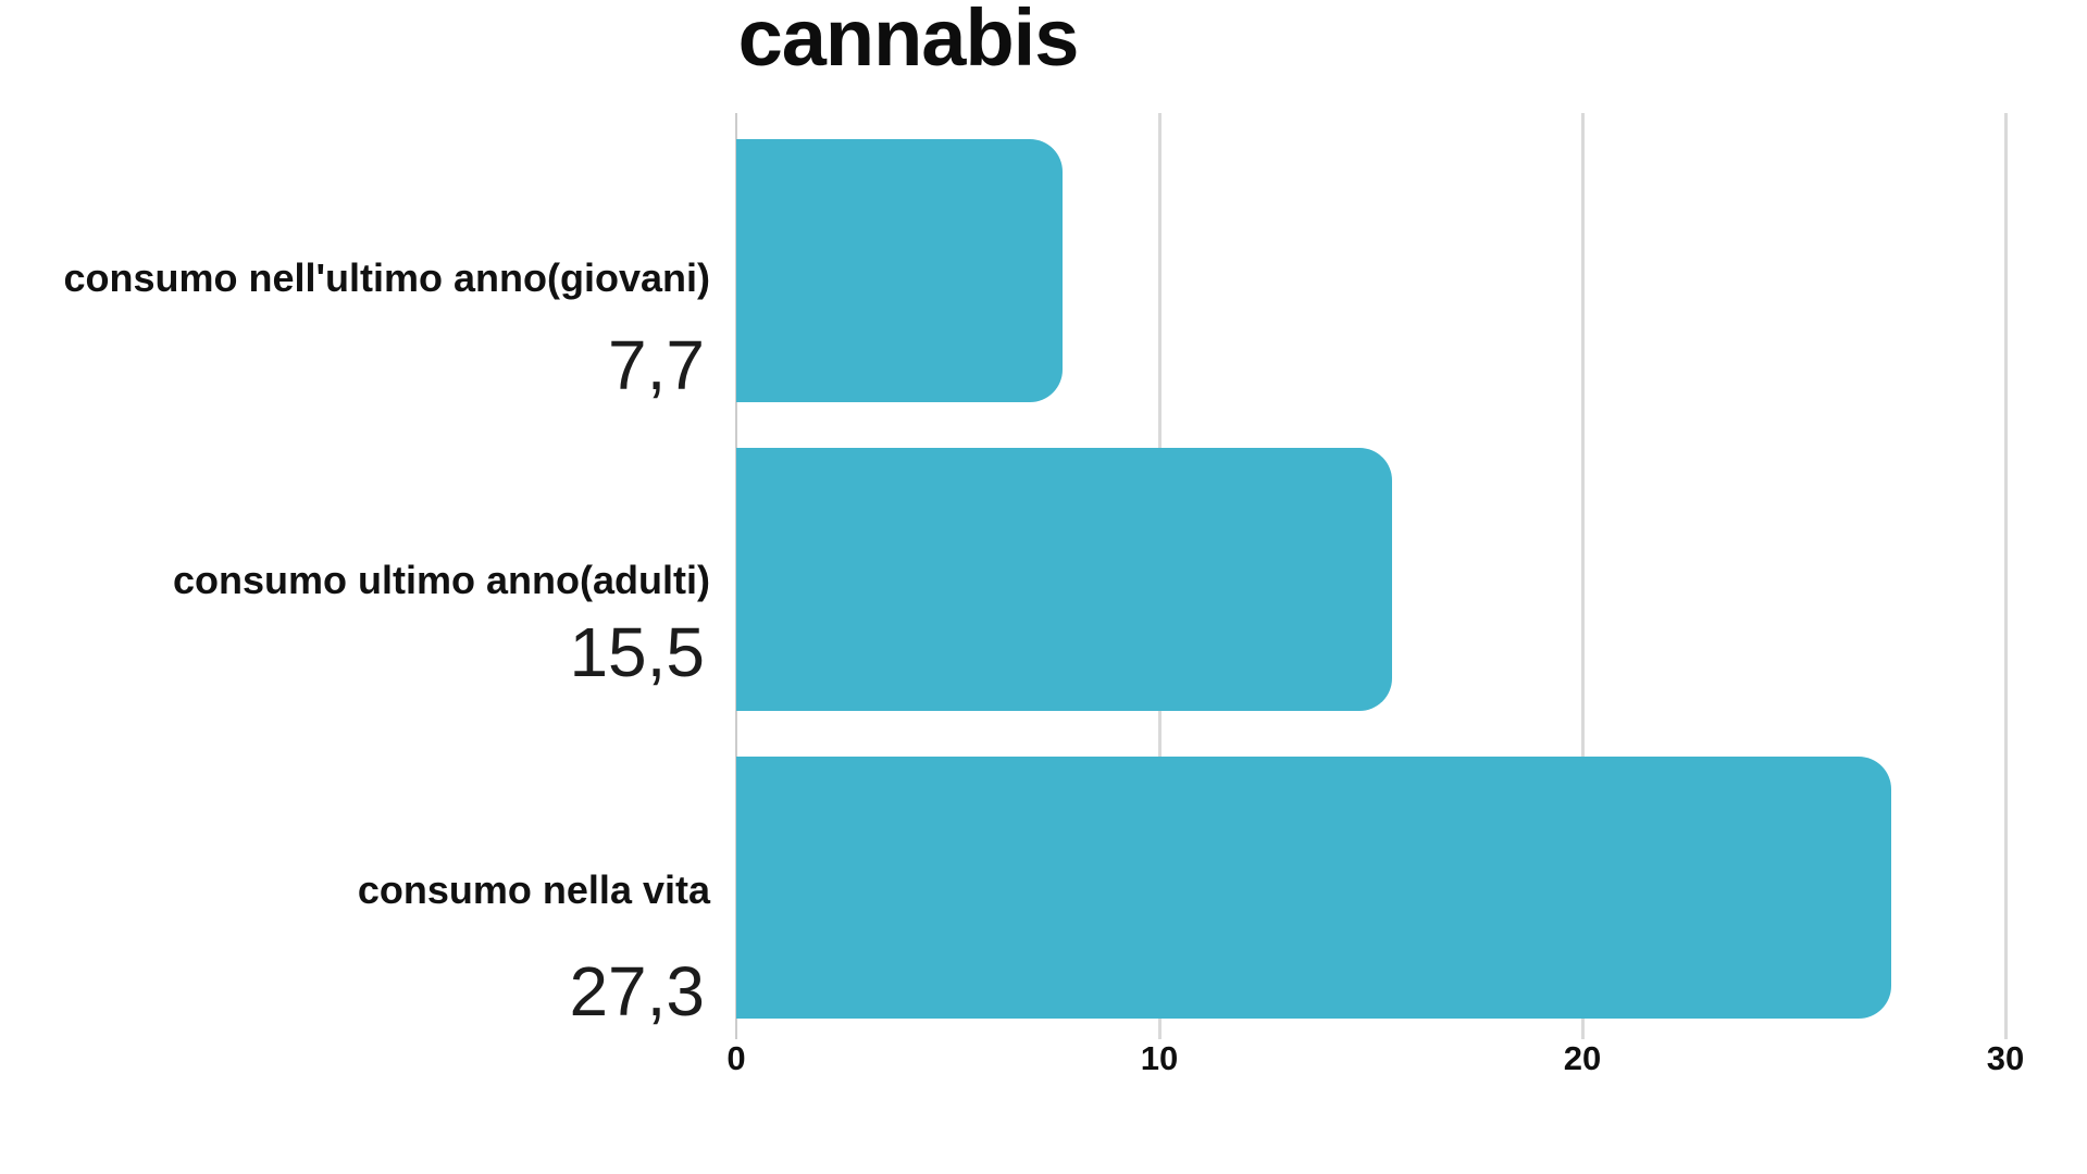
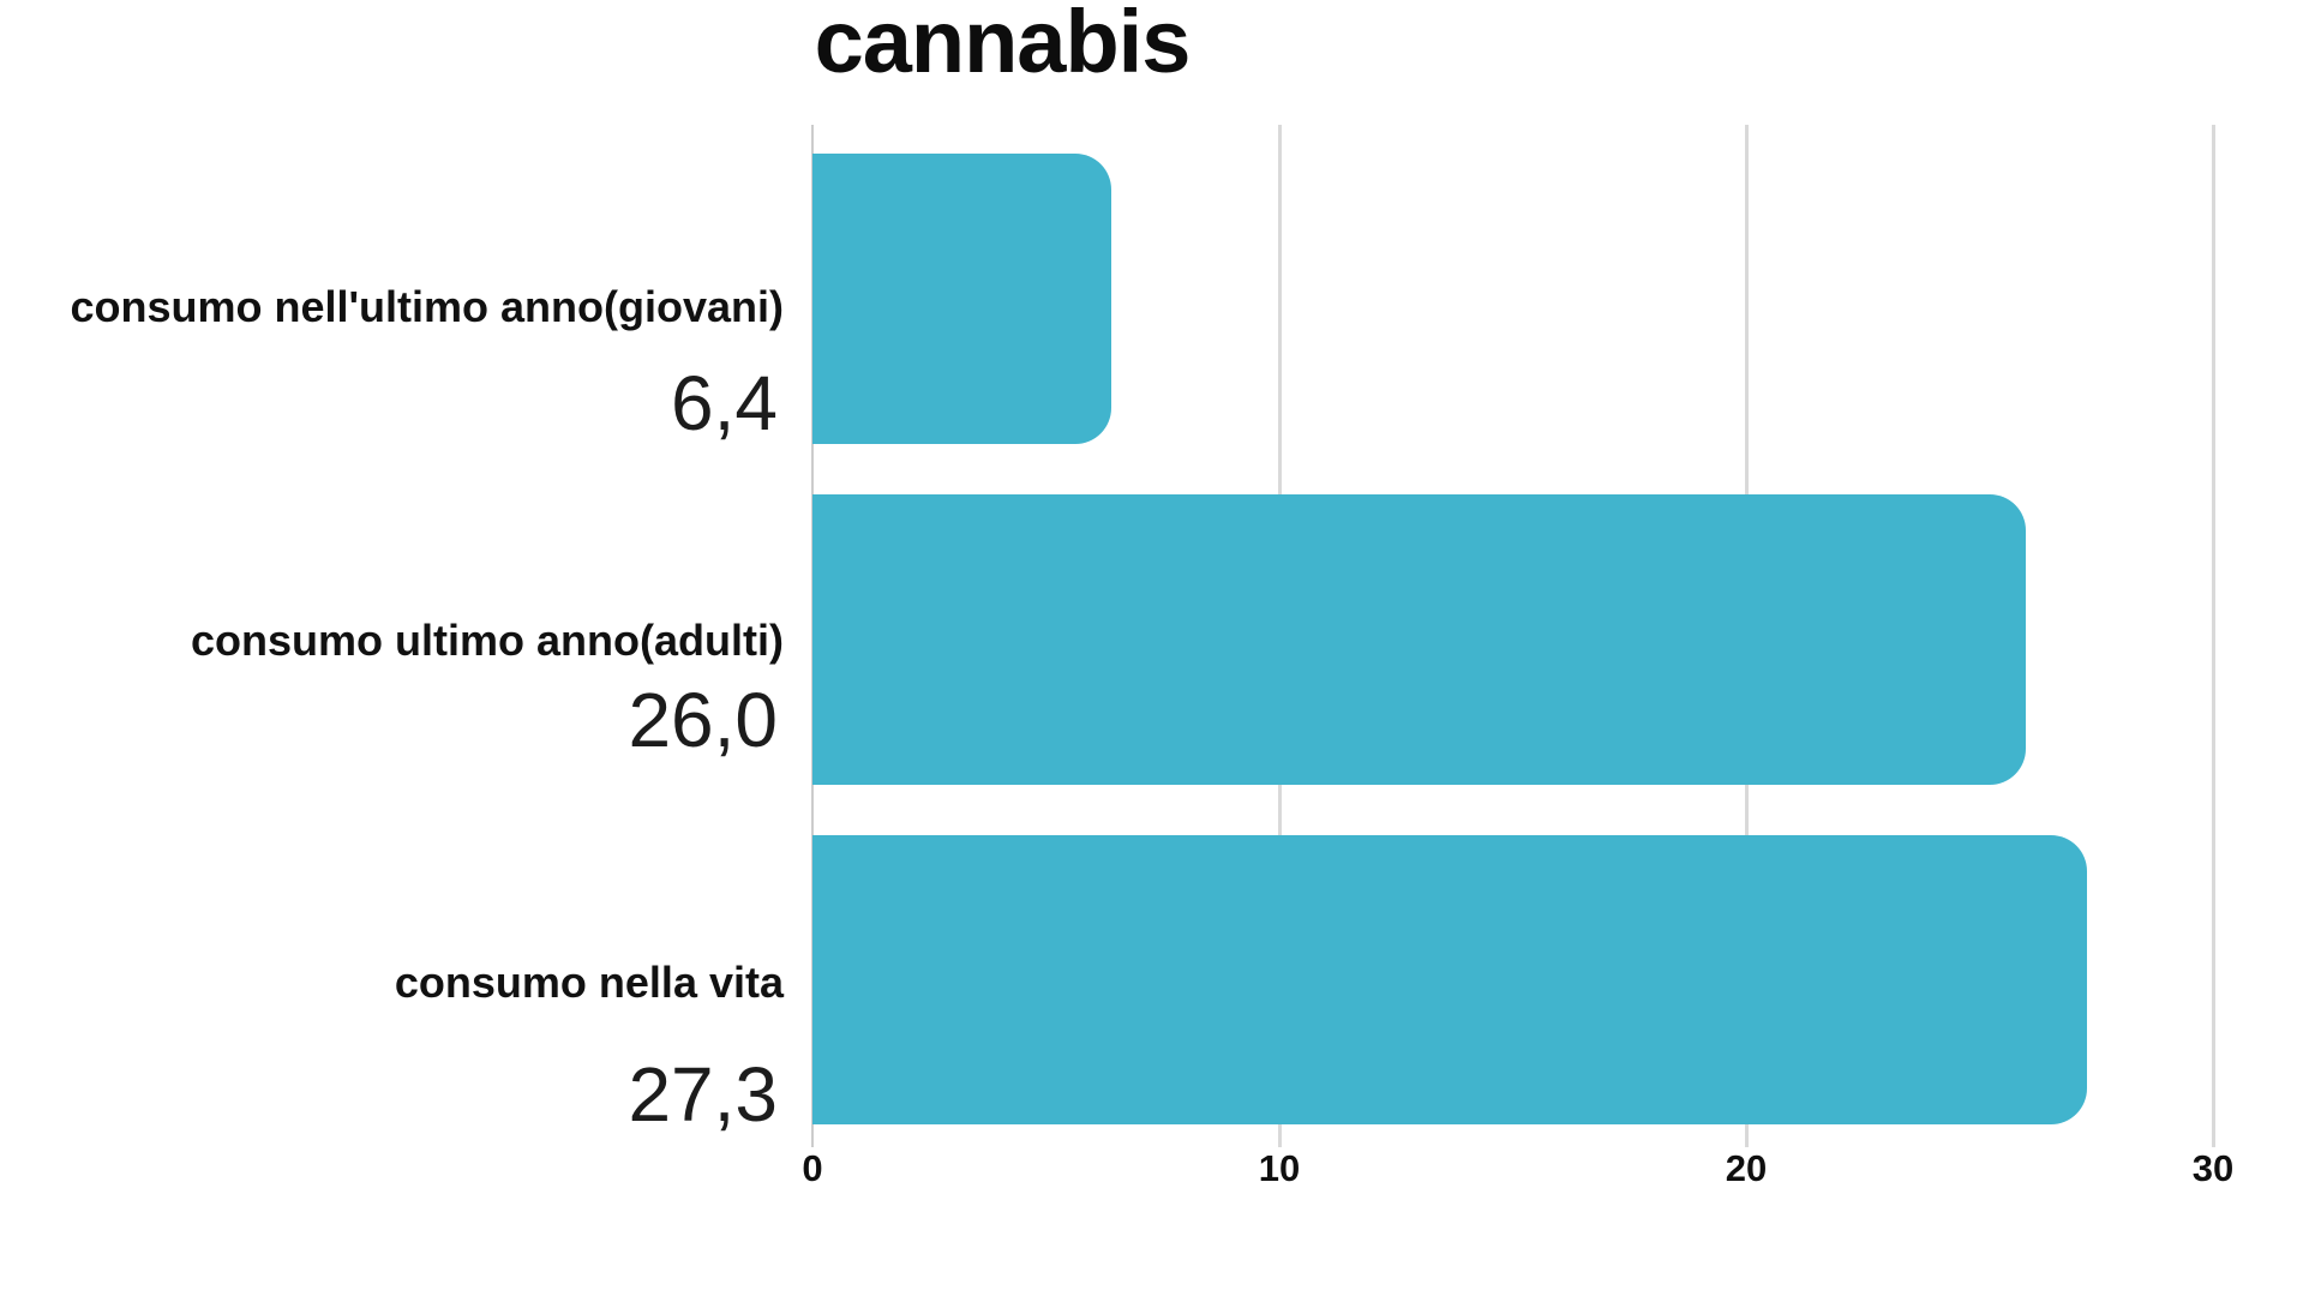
consumo nell'ultimo anno(giovani): 7,7 -> 6,4
consumo ultimo anno(adulti): 15,5 -> 26,0
